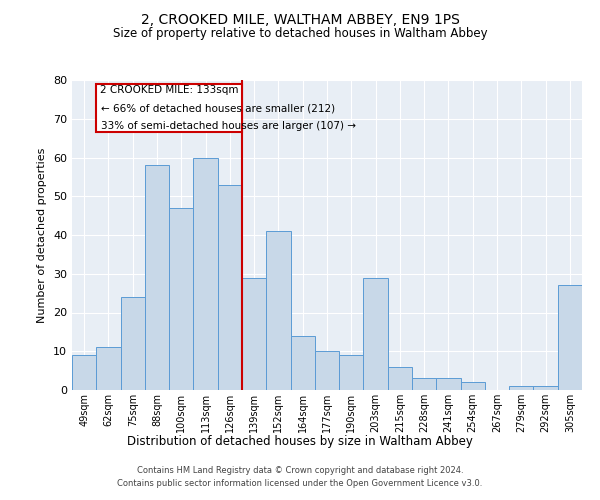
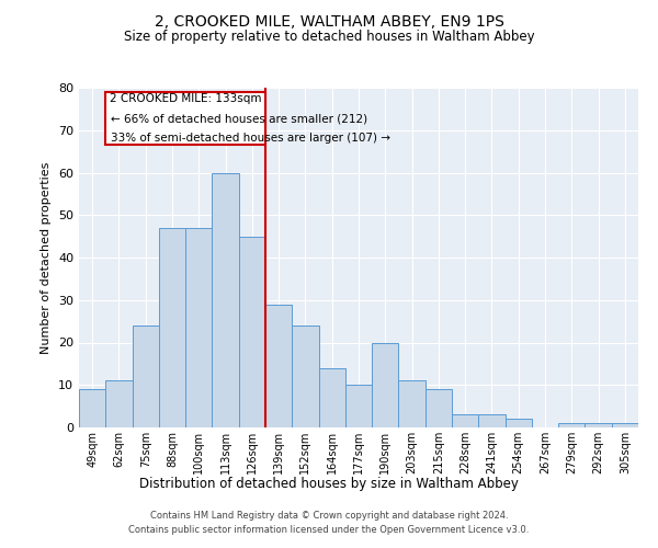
88sqm: 58 -> 47
126sqm: 53 -> 45
152sqm: 41 -> 24
190sqm: 9 -> 20
203sqm: 29 -> 11
215sqm: 6 -> 9
305sqm: 27 -> 1
